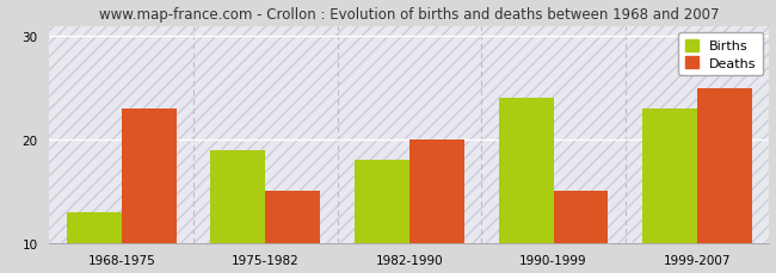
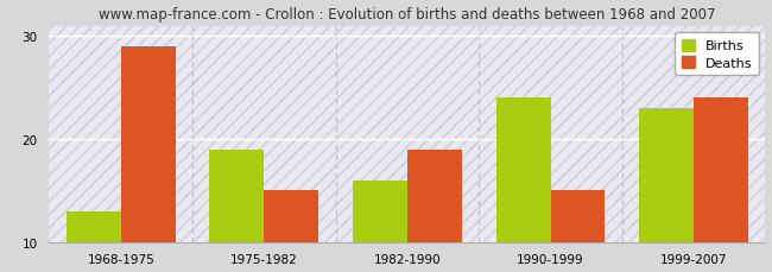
Deaths/1968-1975: 23 -> 29
Births/1982-1990: 18 -> 16
Deaths/1982-1990: 20 -> 19
Deaths/1999-2007: 25 -> 24
